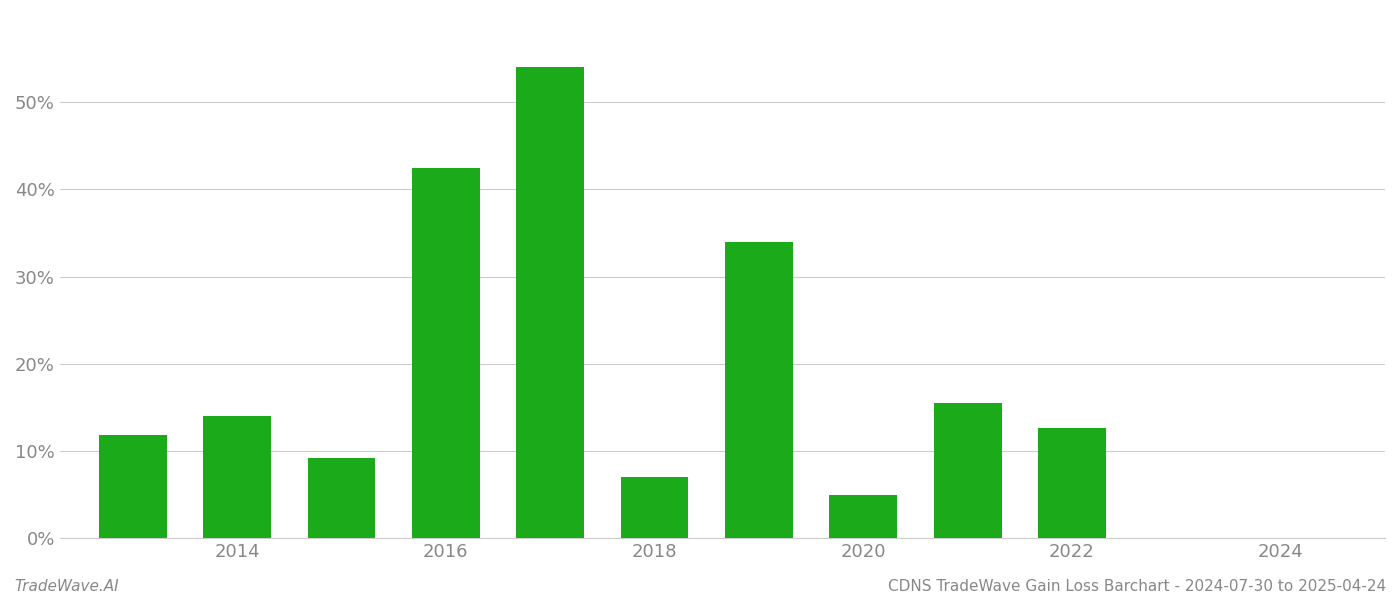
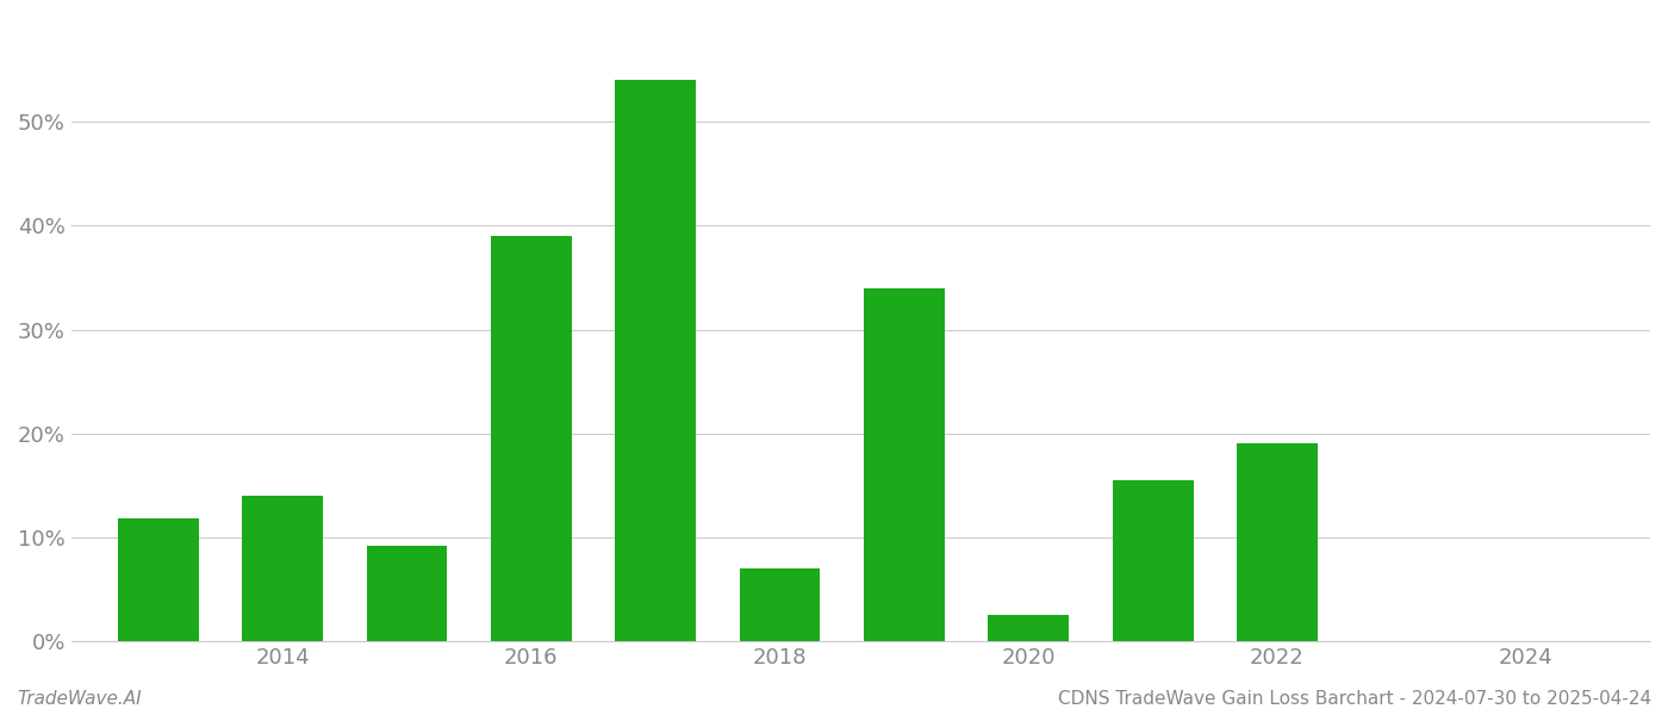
2016: 42.4% -> 39.0%
2020: 5.0% -> 2.5%
2022: 12.6% -> 19.0%
